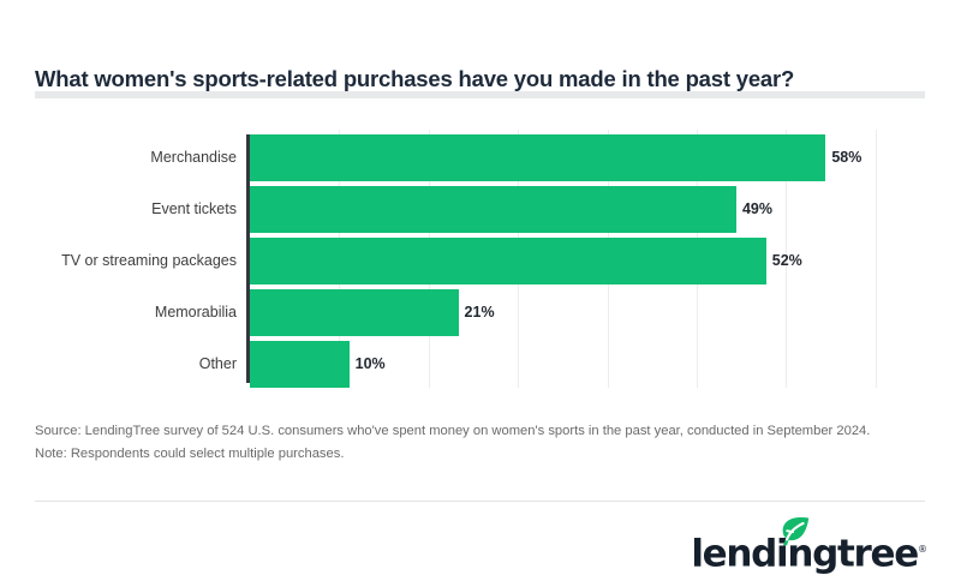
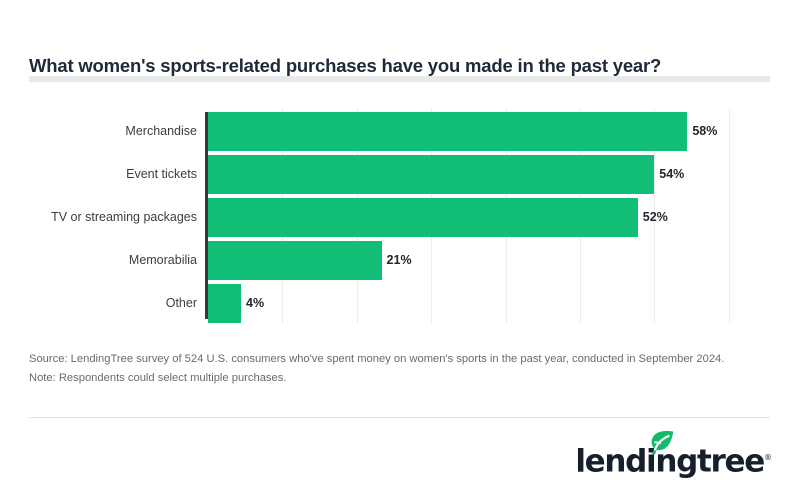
Event tickets: 49% -> 54%
Other: 10% -> 4%
